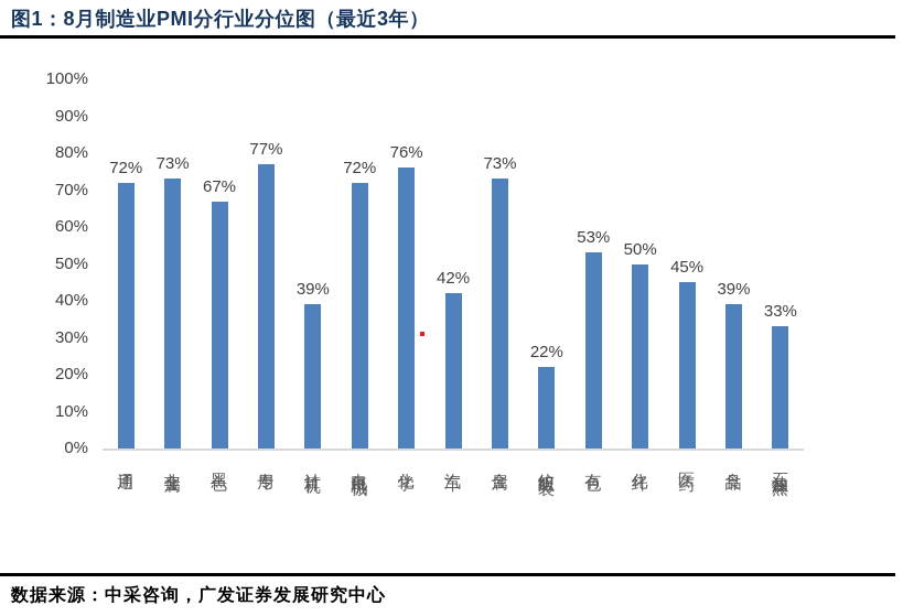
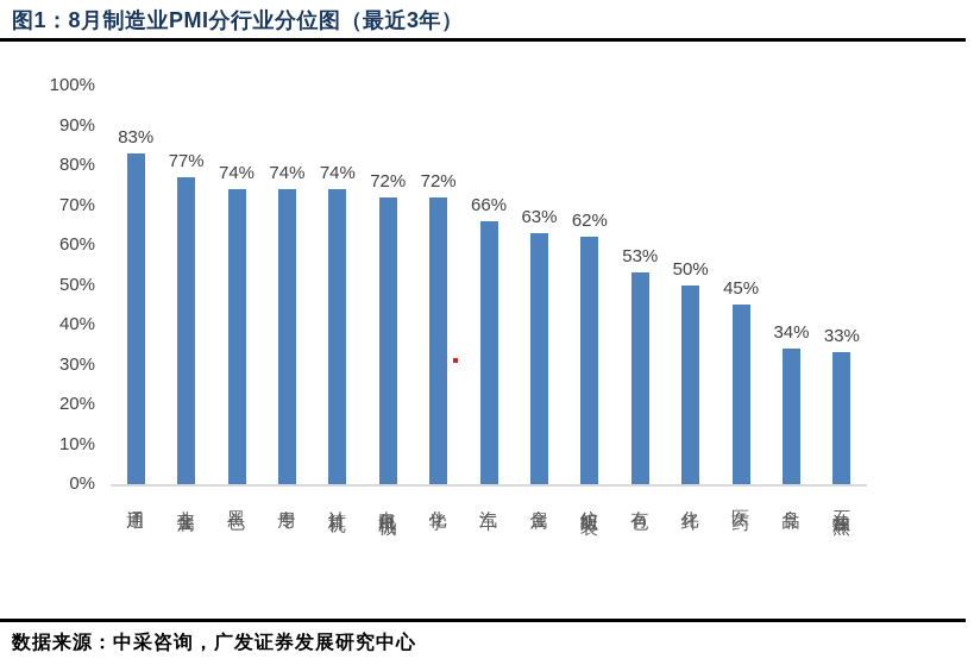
通用: 72% -> 83%
非金属: 73% -> 77%
黑色: 67% -> 74%
专用: 77% -> 74%
计算机: 39% -> 74%
化学: 76% -> 72%
汽车: 42% -> 66%
金属: 73% -> 63%
纺织服装: 22% -> 62%
食品: 39% -> 34%
